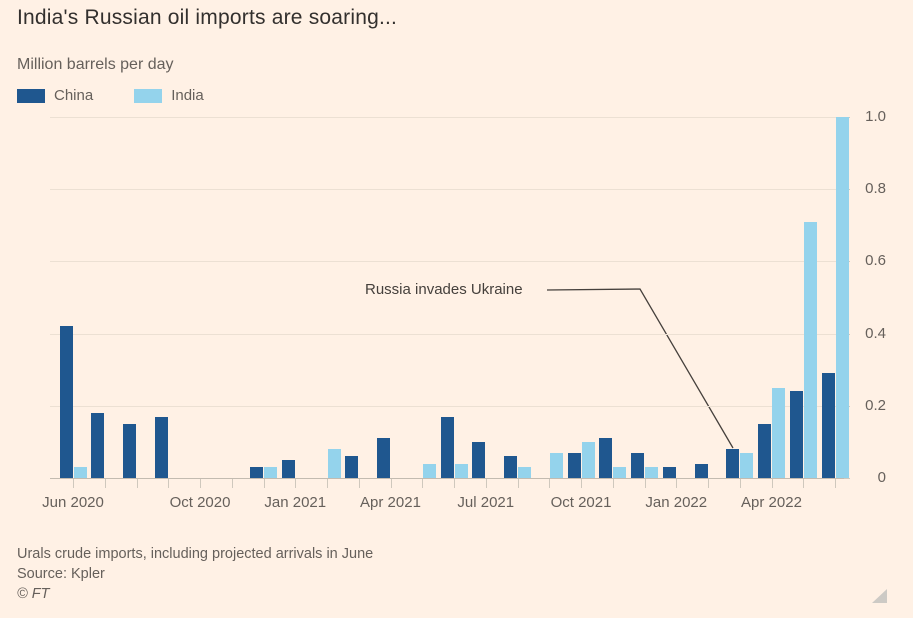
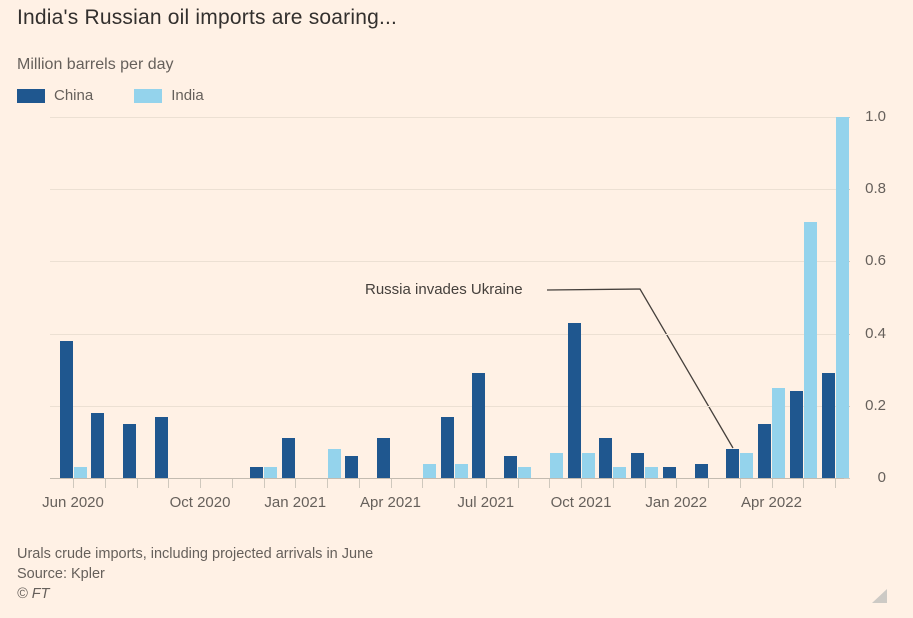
China/Jun 2020: 0.42 -> 0.38
China/Jan 2021: 0.05 -> 0.11
China/Jul 2021: 0.10 -> 0.29
China/Oct 2021: 0.07 -> 0.43
India/Oct 2021: 0.10 -> 0.07
